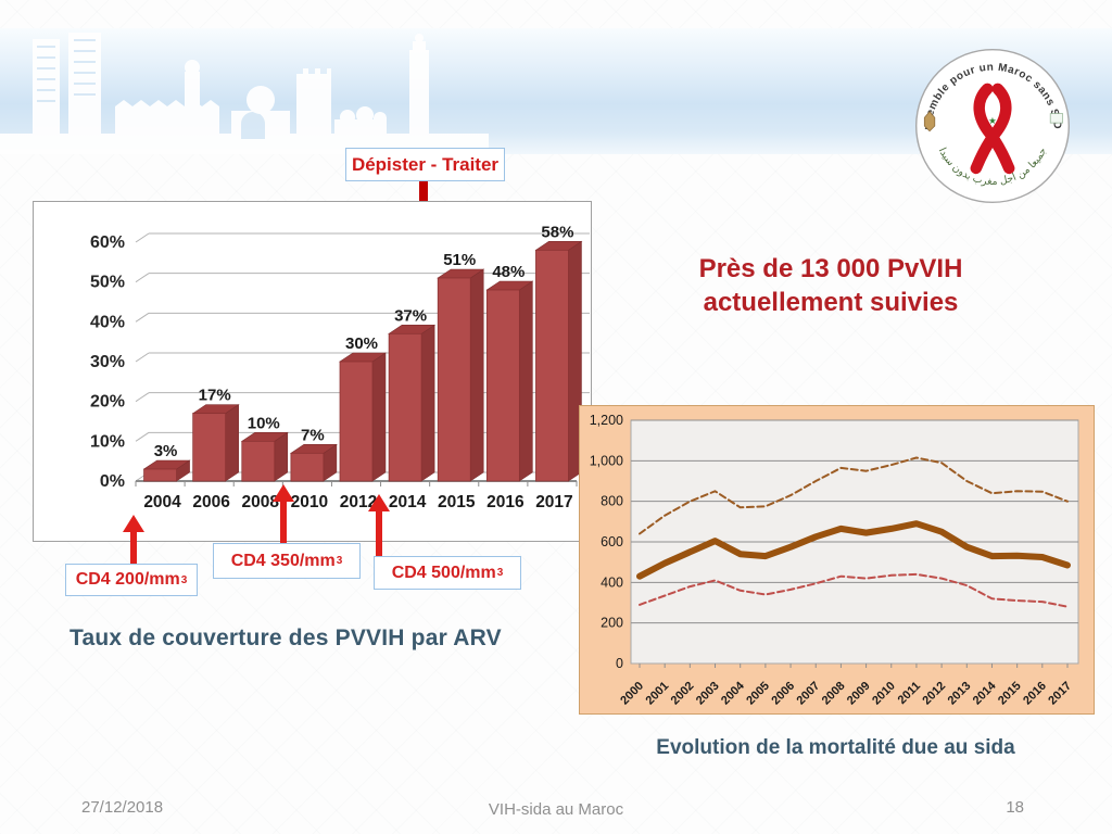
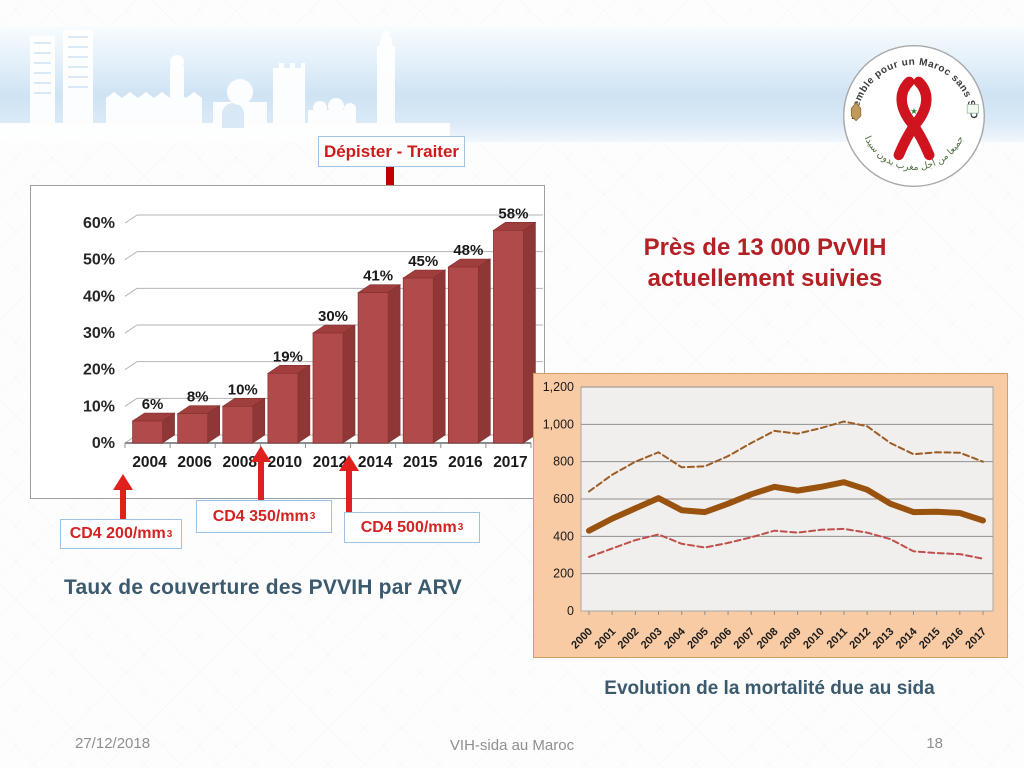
Taux de couverture des PVVIH par ARV/2004: 3% -> 6%
Taux de couverture des PVVIH par ARV/2006: 17% -> 8%
Taux de couverture des PVVIH par ARV/2010: 7% -> 19%
Taux de couverture des PVVIH par ARV/2014: 37% -> 41%
Taux de couverture des PVVIH par ARV/2015: 51% -> 45%
